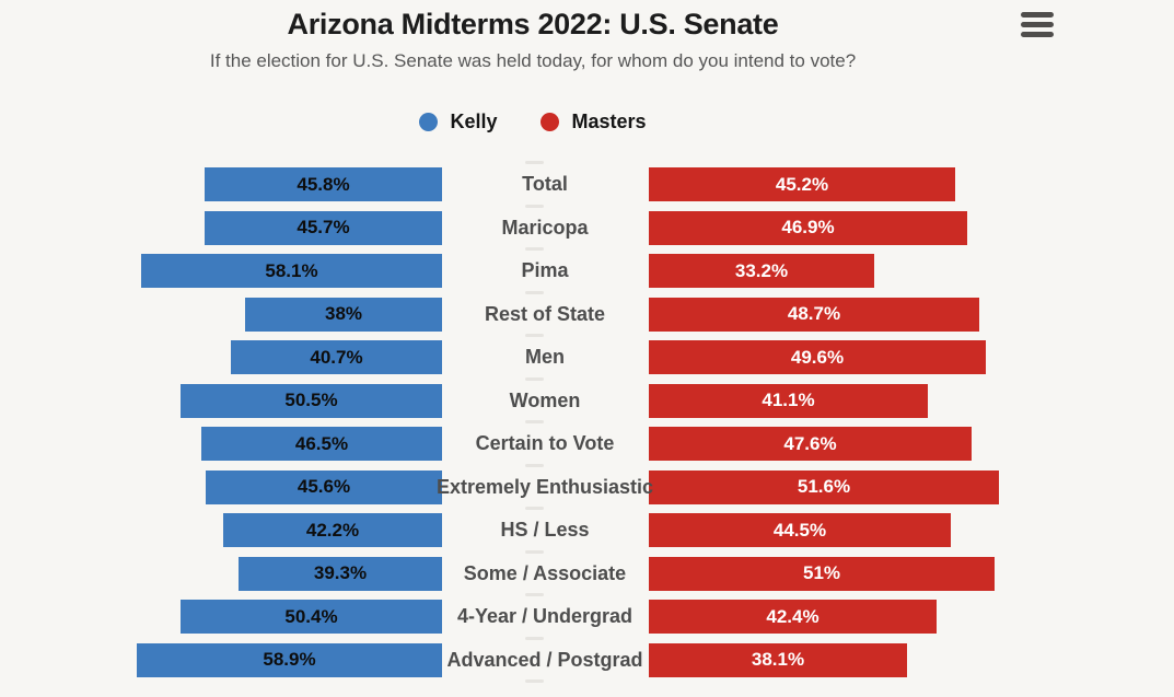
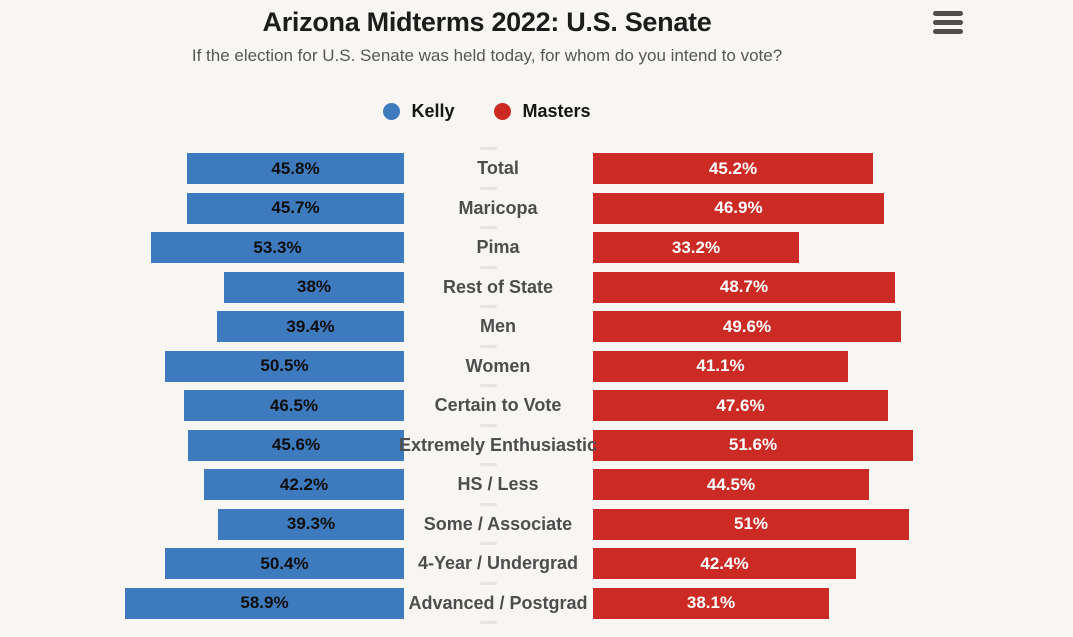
Kelly/Pima: 58.1% -> 53.3%
Kelly/Men: 40.7% -> 39.4%
